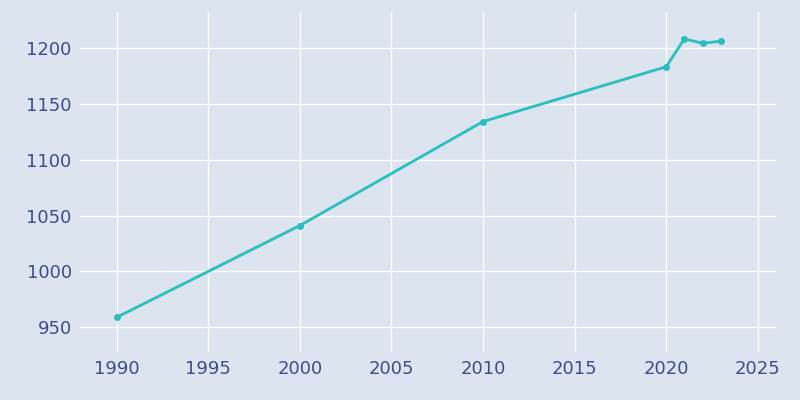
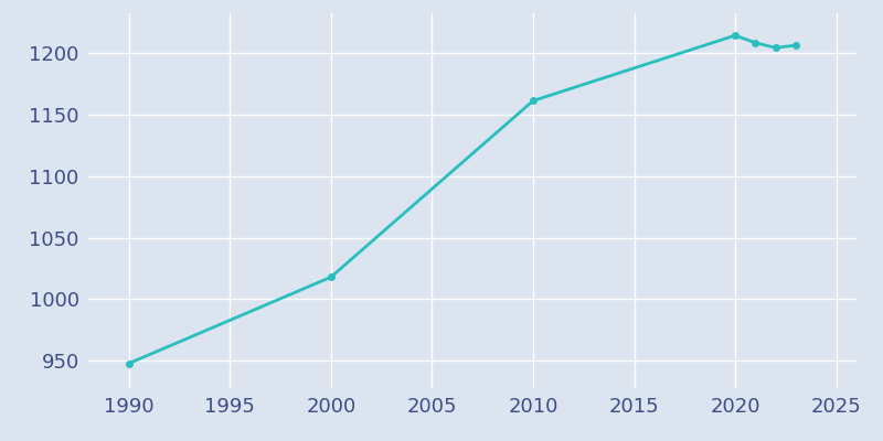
1990: 959 -> 948
2000: 1041 -> 1018
2010: 1134 -> 1161
2020: 1183 -> 1214
